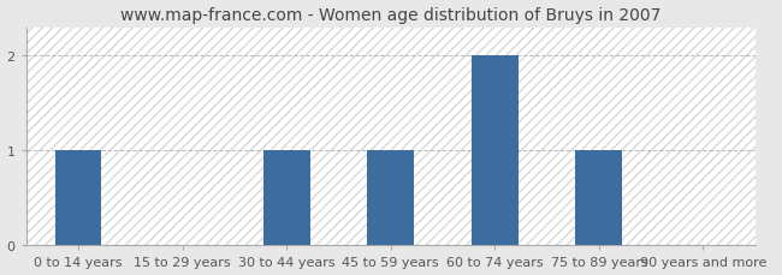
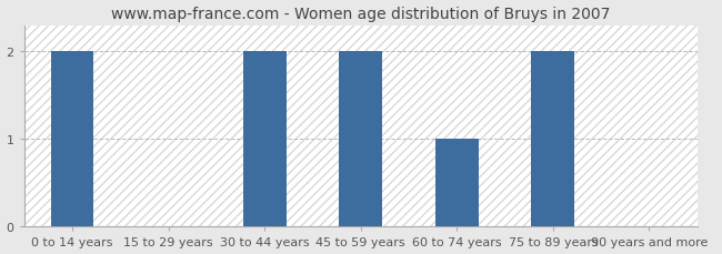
0 to 14 years: 1 -> 2
30 to 44 years: 1 -> 2
45 to 59 years: 1 -> 2
60 to 74 years: 2 -> 1
75 to 89 years: 1 -> 2
